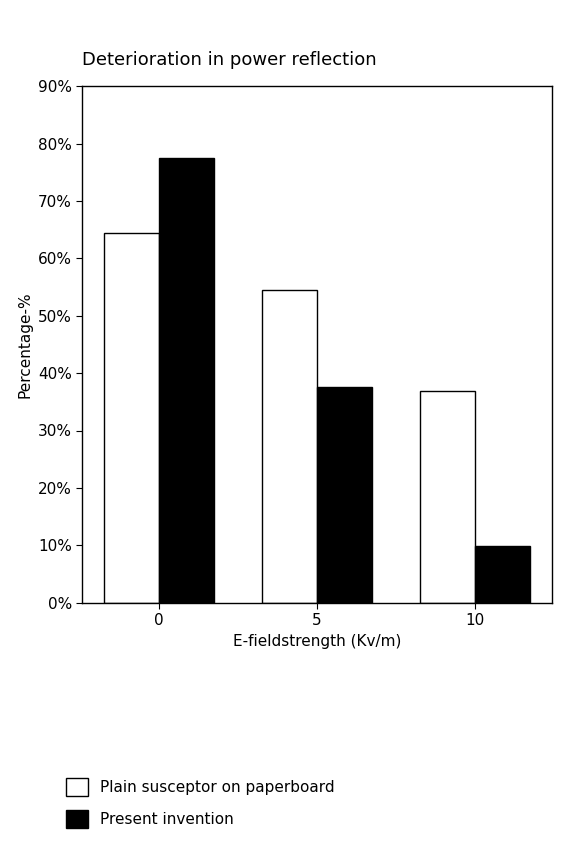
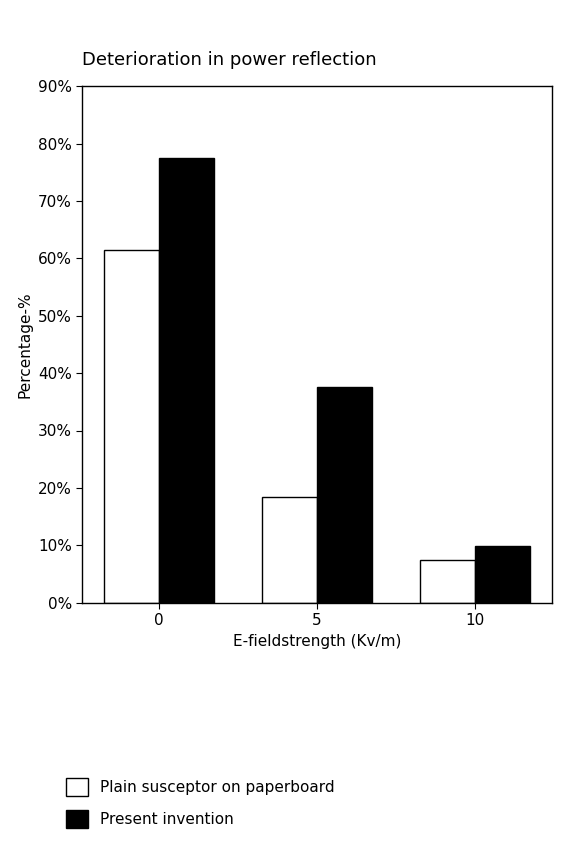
Plain susceptor on paperboard/0: 64.4% -> 61.5%
Plain susceptor on paperboard/5: 54.4% -> 18.5%
Plain susceptor on paperboard/10: 36.8% -> 7.5%
